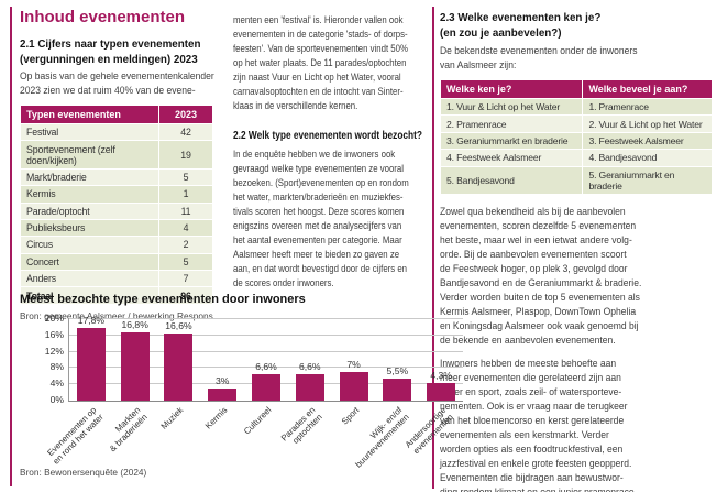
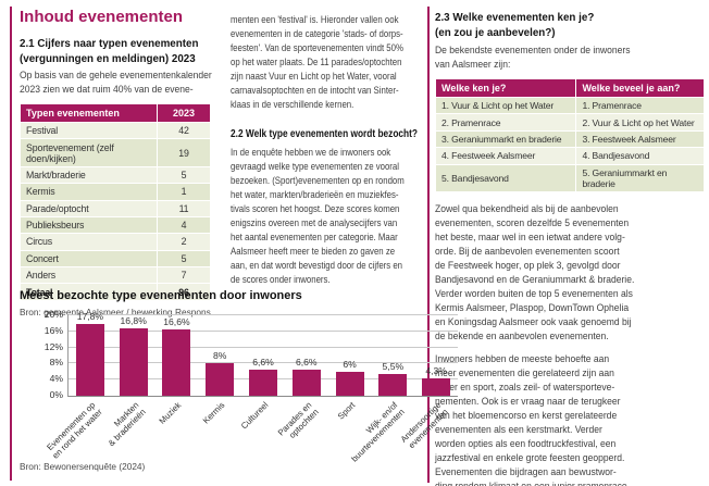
Kermis: 3% -> 8%
Sport: 7% -> 6%
